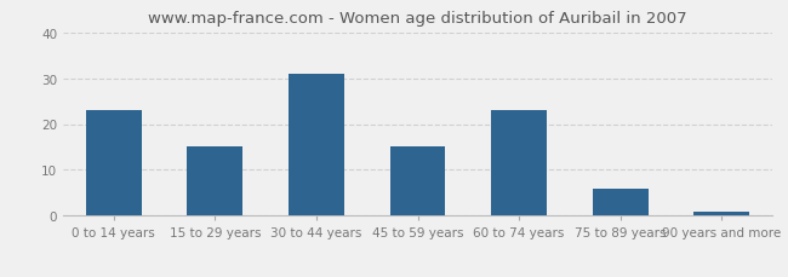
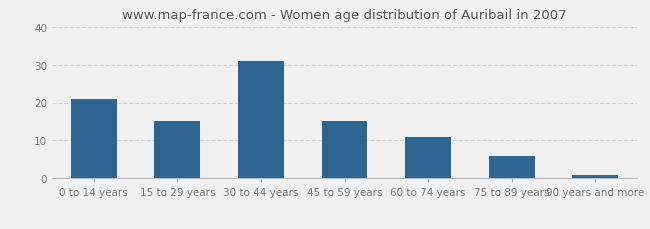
0 to 14 years: 23 -> 21
60 to 74 years: 23 -> 11
